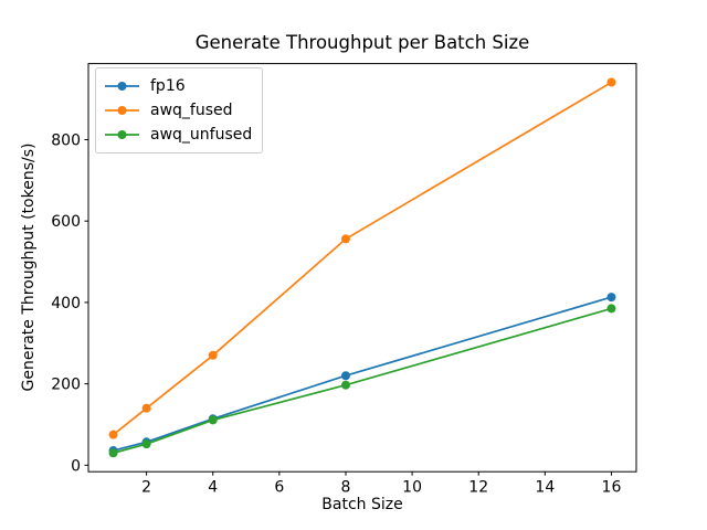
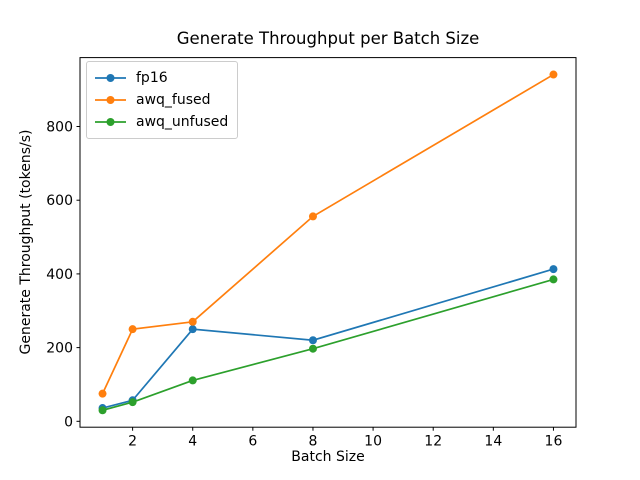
awq_fused/2: 140 -> 250
fp16/4: 110 -> 250
